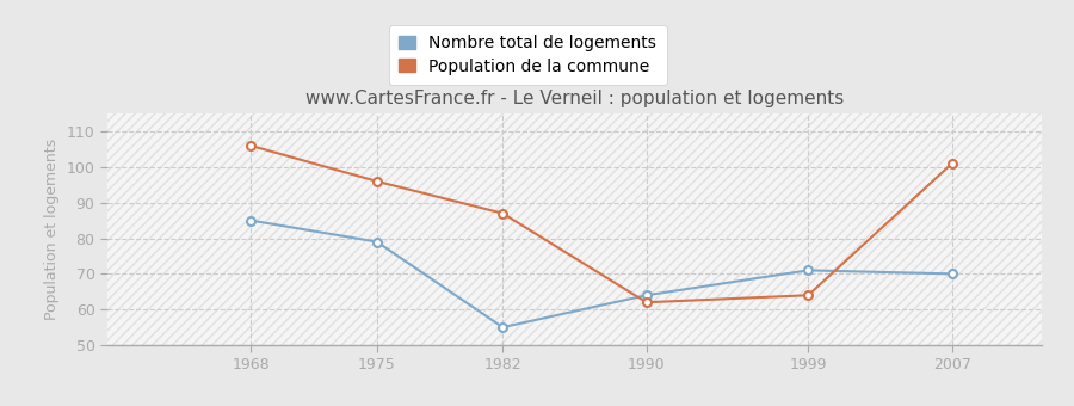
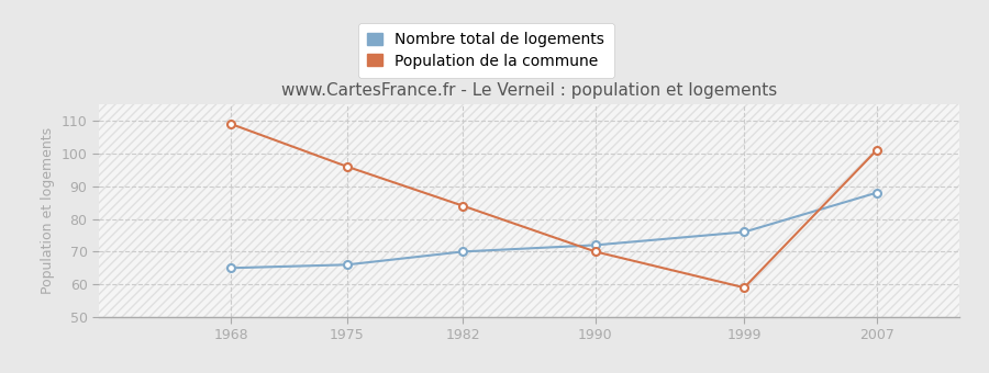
Nombre total de logements/1968: 85 -> 65
Population de la commune/1968: 106 -> 109
Nombre total de logements/1975: 79 -> 66
Nombre total de logements/1982: 55 -> 70
Population de la commune/1982: 87 -> 84
Nombre total de logements/1990: 64 -> 72
Population de la commune/1990: 62 -> 70
Nombre total de logements/1999: 71 -> 76
Population de la commune/1999: 64 -> 59
Nombre total de logements/2007: 70 -> 88
